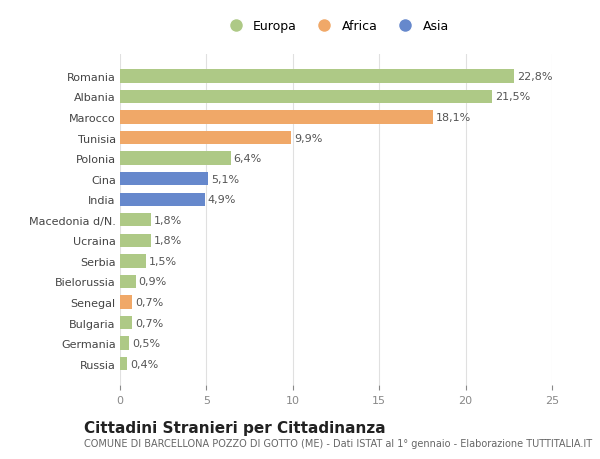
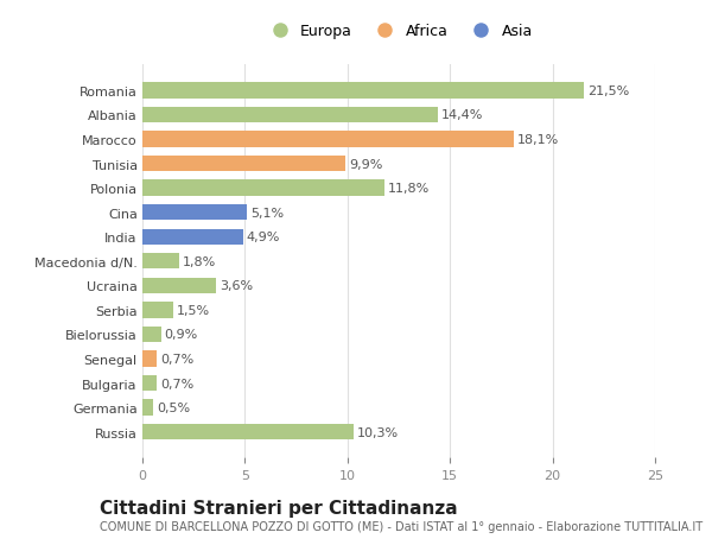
Romania: 22,8% -> 21,5%
Albania: 21,5% -> 14,4%
Polonia: 6,4% -> 11,8%
Ucraina: 1,8% -> 3,6%
Russia: 0,4% -> 10,3%
